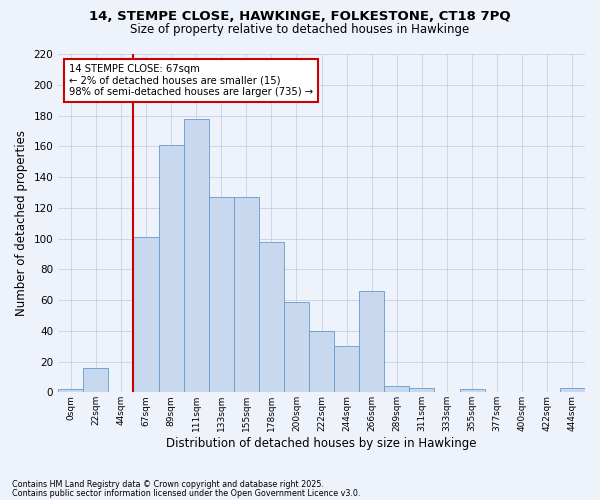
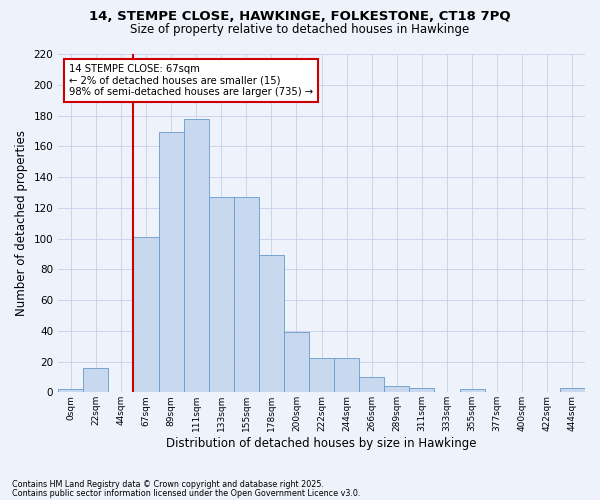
89sqm: 161 -> 169
178sqm: 98 -> 89
200sqm: 59 -> 39
222sqm: 40 -> 22
244sqm: 30 -> 22
266sqm: 66 -> 10
